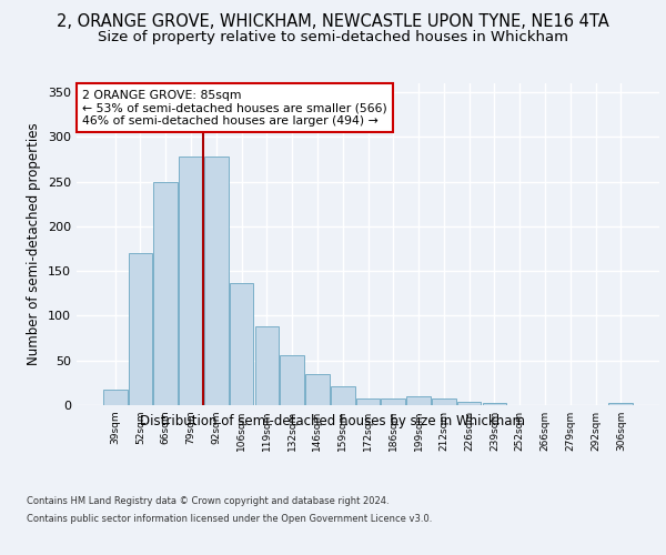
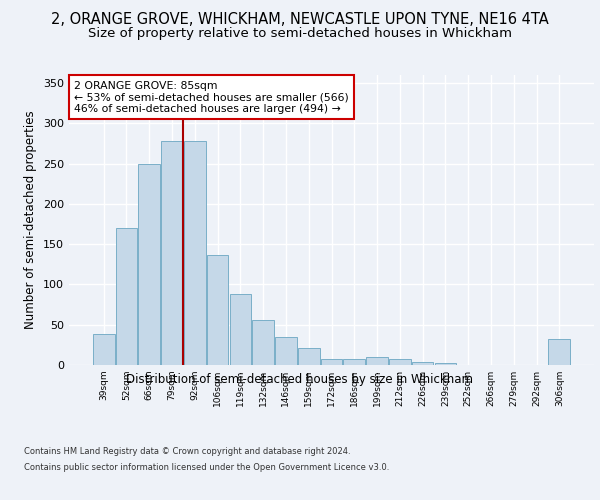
39sqm: 18 -> 38
306sqm: 3 -> 32
